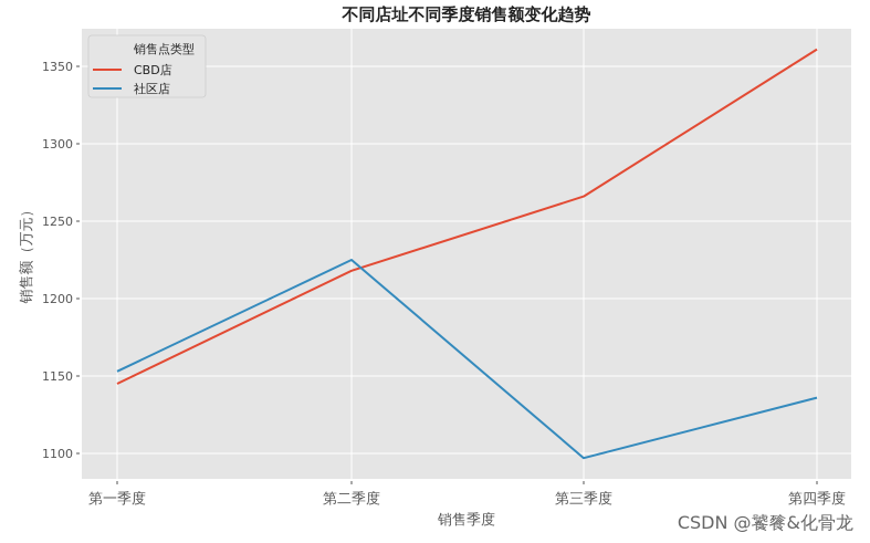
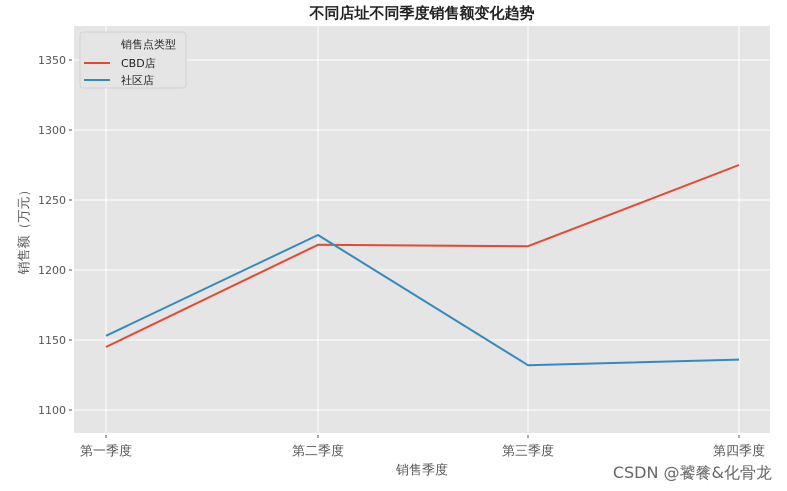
CBD店/第三季度: 1266 -> 1217
社区店/第三季度: 1097 -> 1132
CBD店/第四季度: 1361 -> 1275
